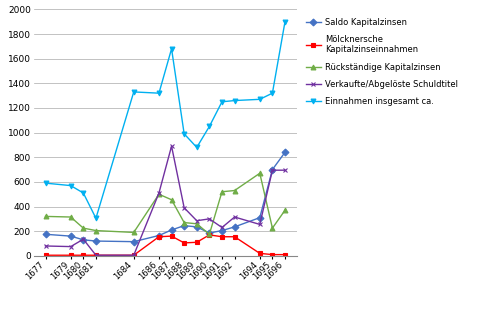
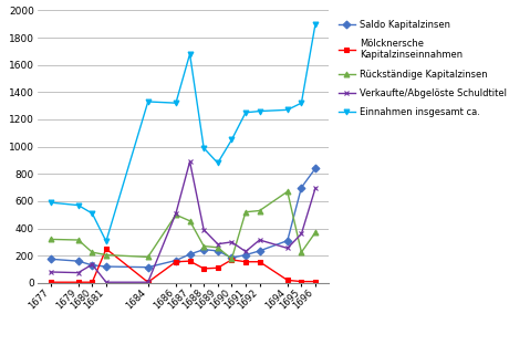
Mölcknersche Kapitalzinseinnahmen/1681: 0 -> 250
Verkaufte/Abgelöste Schuldtitel/1695: 700 -> 360
